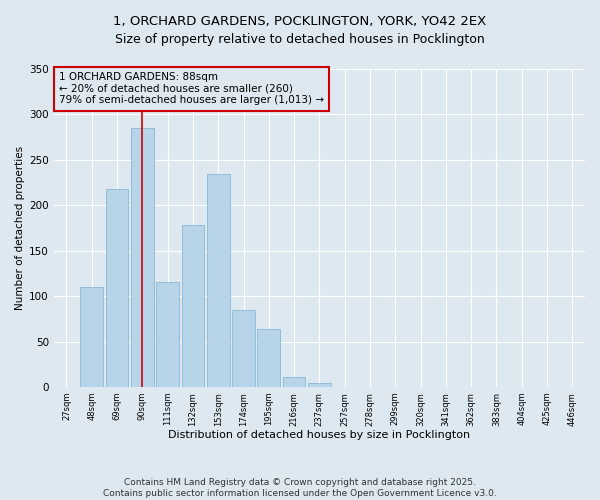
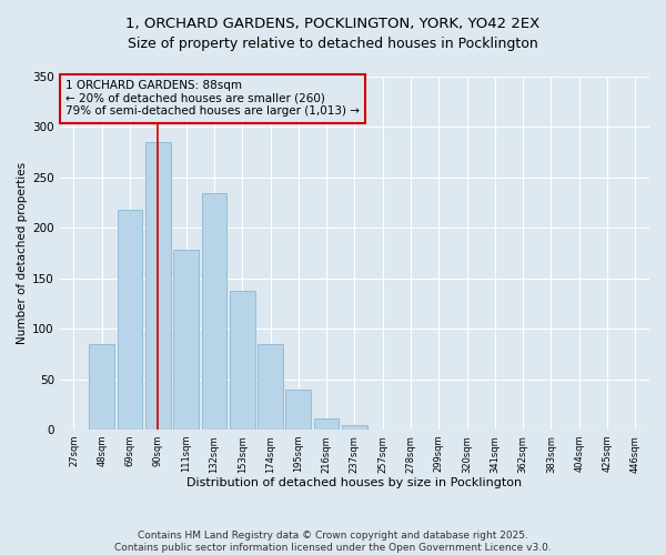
48sqm: 110 -> 85
111sqm: 116 -> 178
132sqm: 178 -> 234
153sqm: 234 -> 138
195sqm: 64 -> 40
